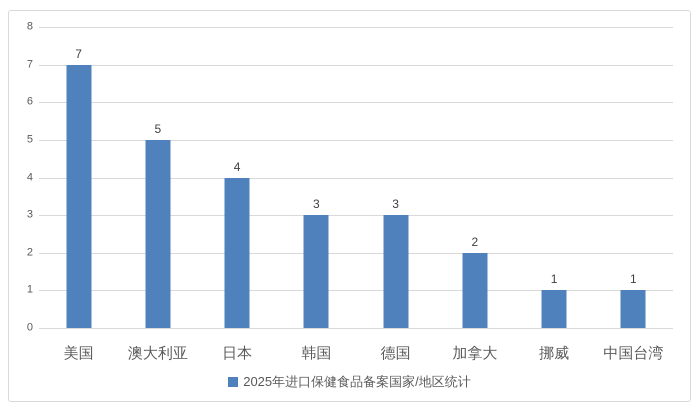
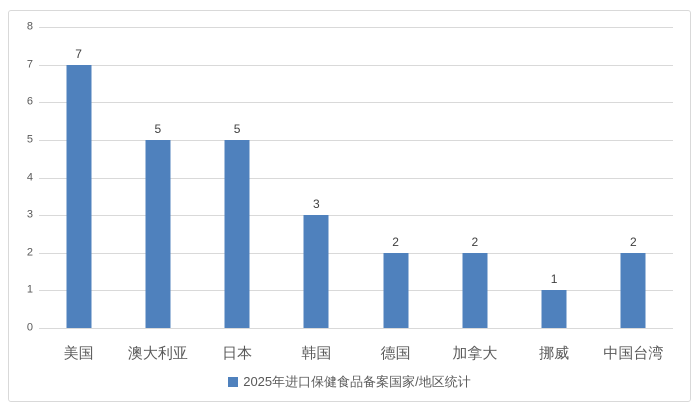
日本: 4 -> 5
德国: 3 -> 2
中国台湾: 1 -> 2
